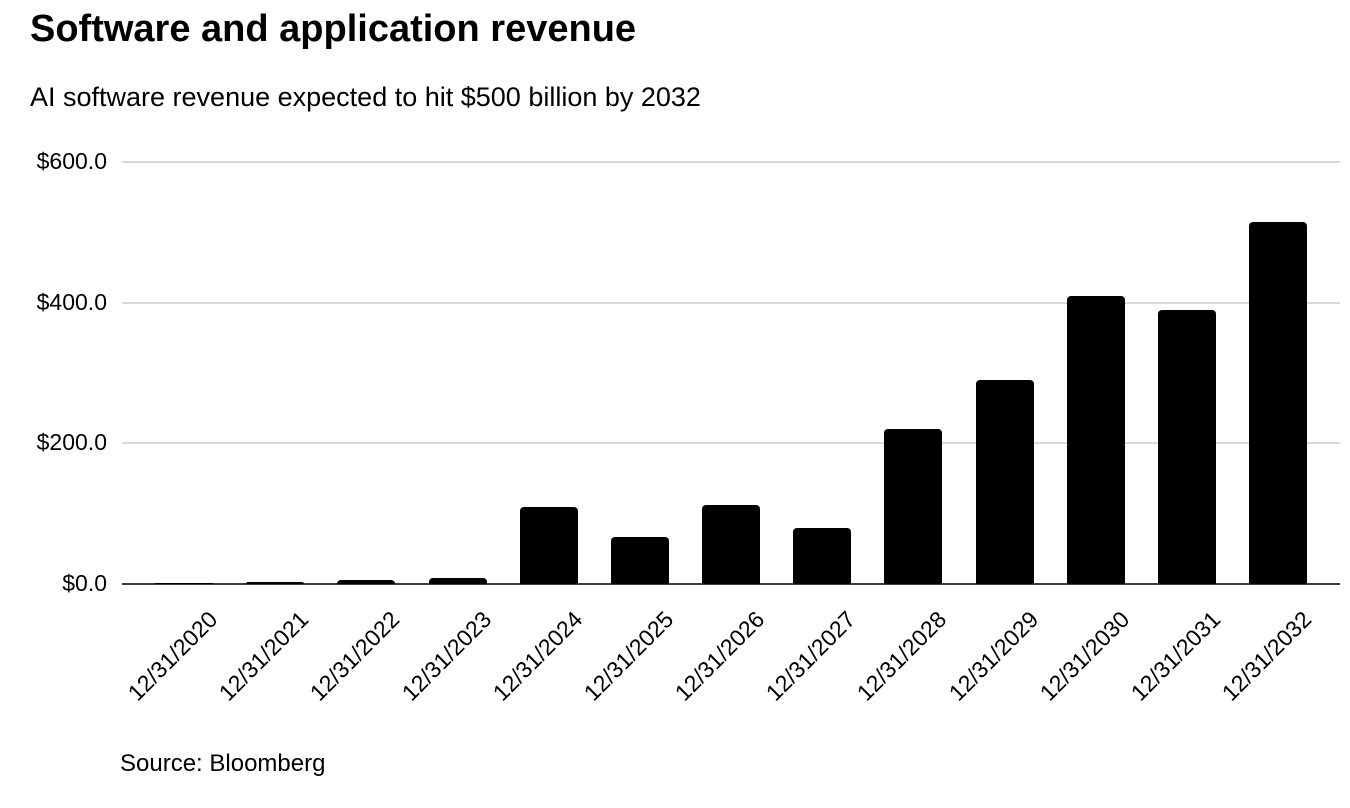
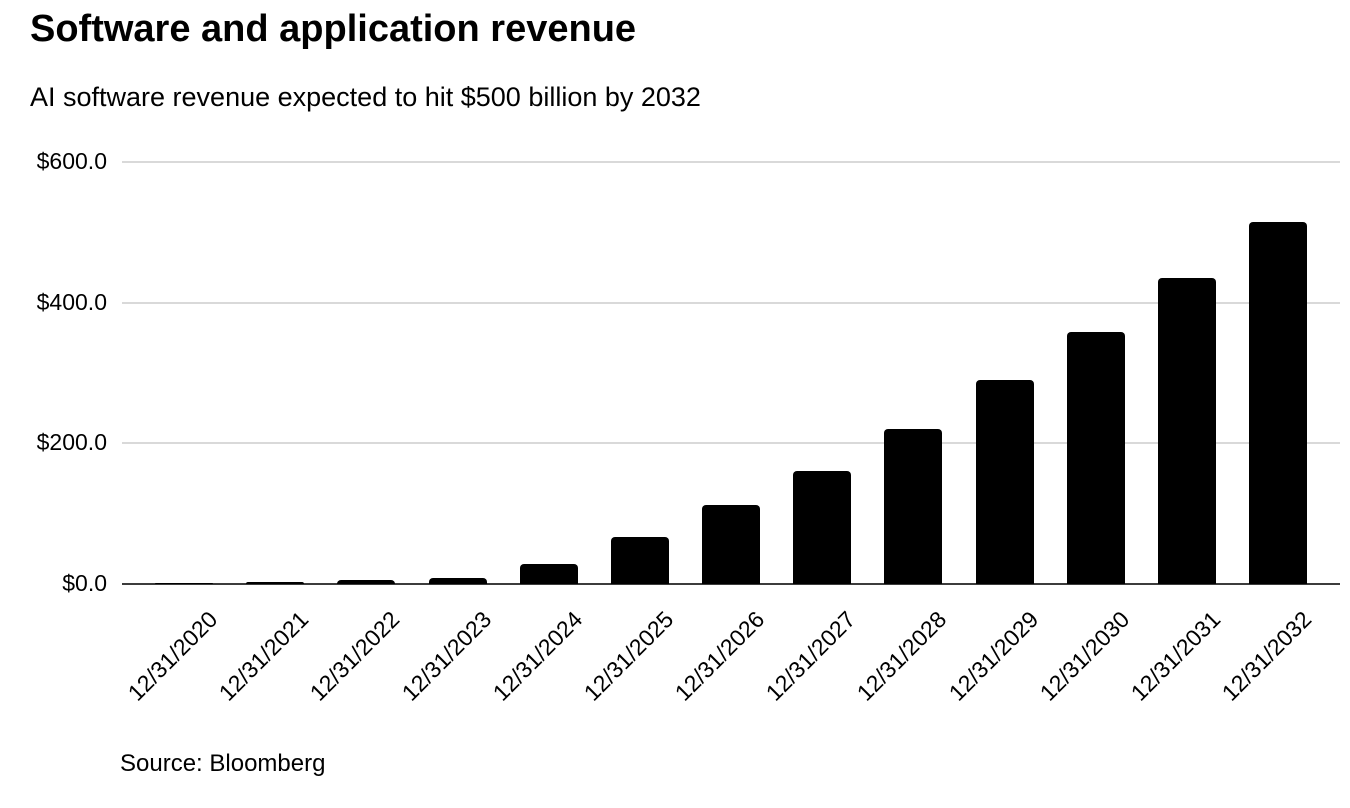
12/31/2024: $110 -> $30
12/31/2027: $80 -> $160
12/31/2030: $410 -> $360
12/31/2031: $390 -> $440
